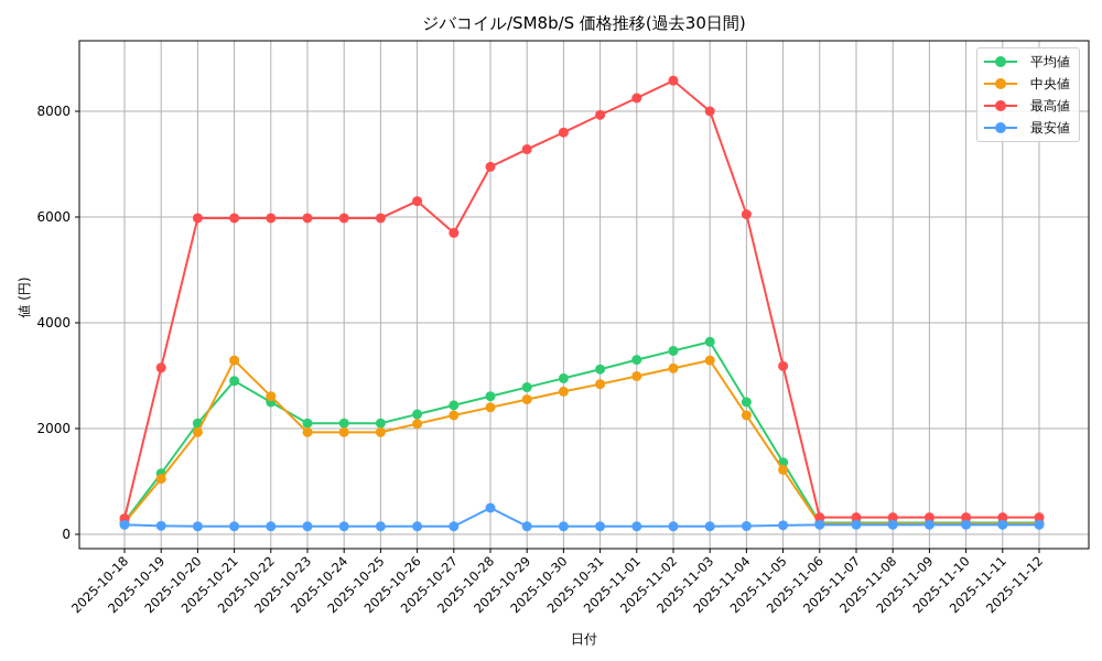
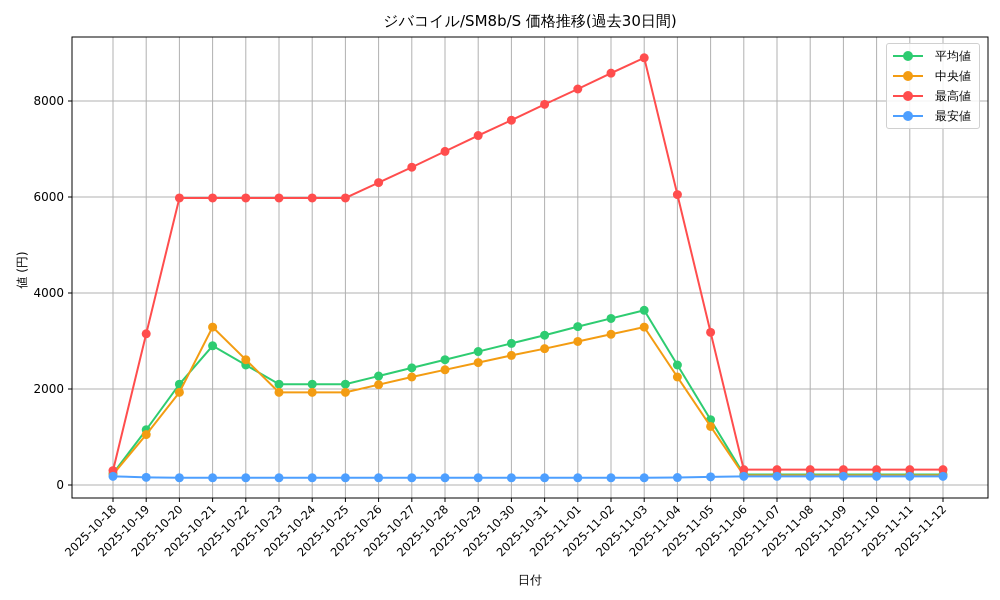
最高値/2025-10-27: 5700 -> 6600
最安値/2025-10-28: 500 -> 200
最高値/2025-11-03: 8000 -> 8900
